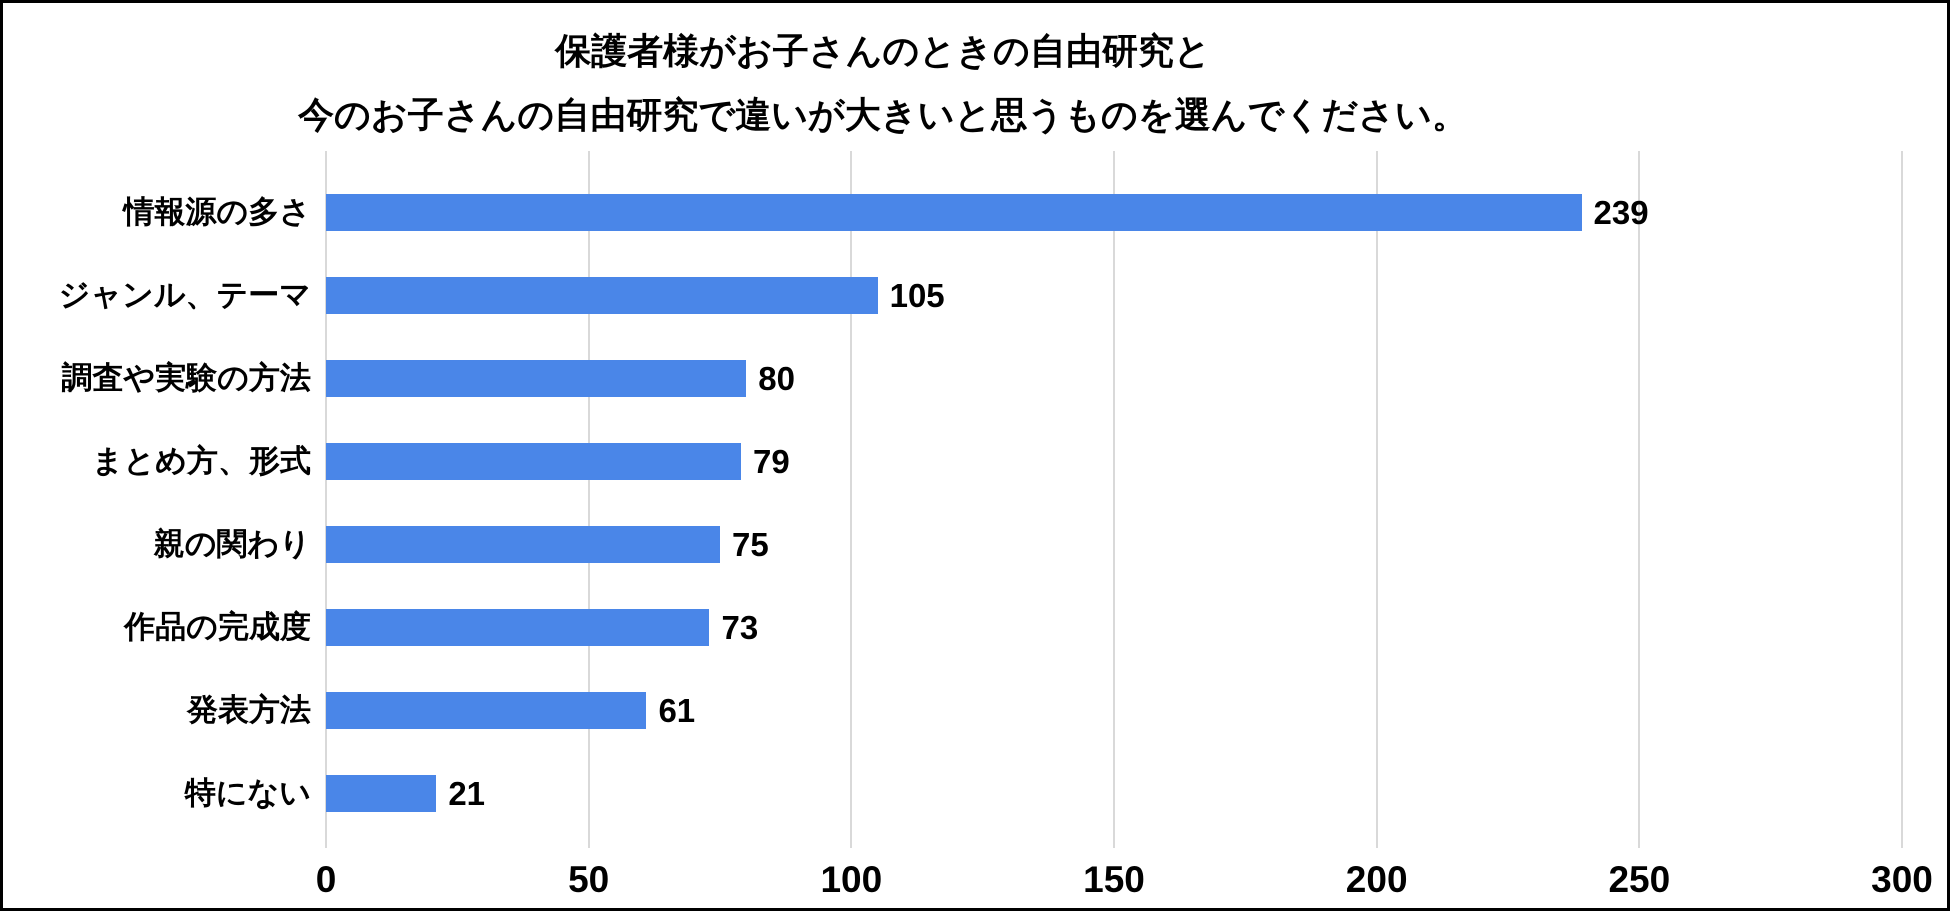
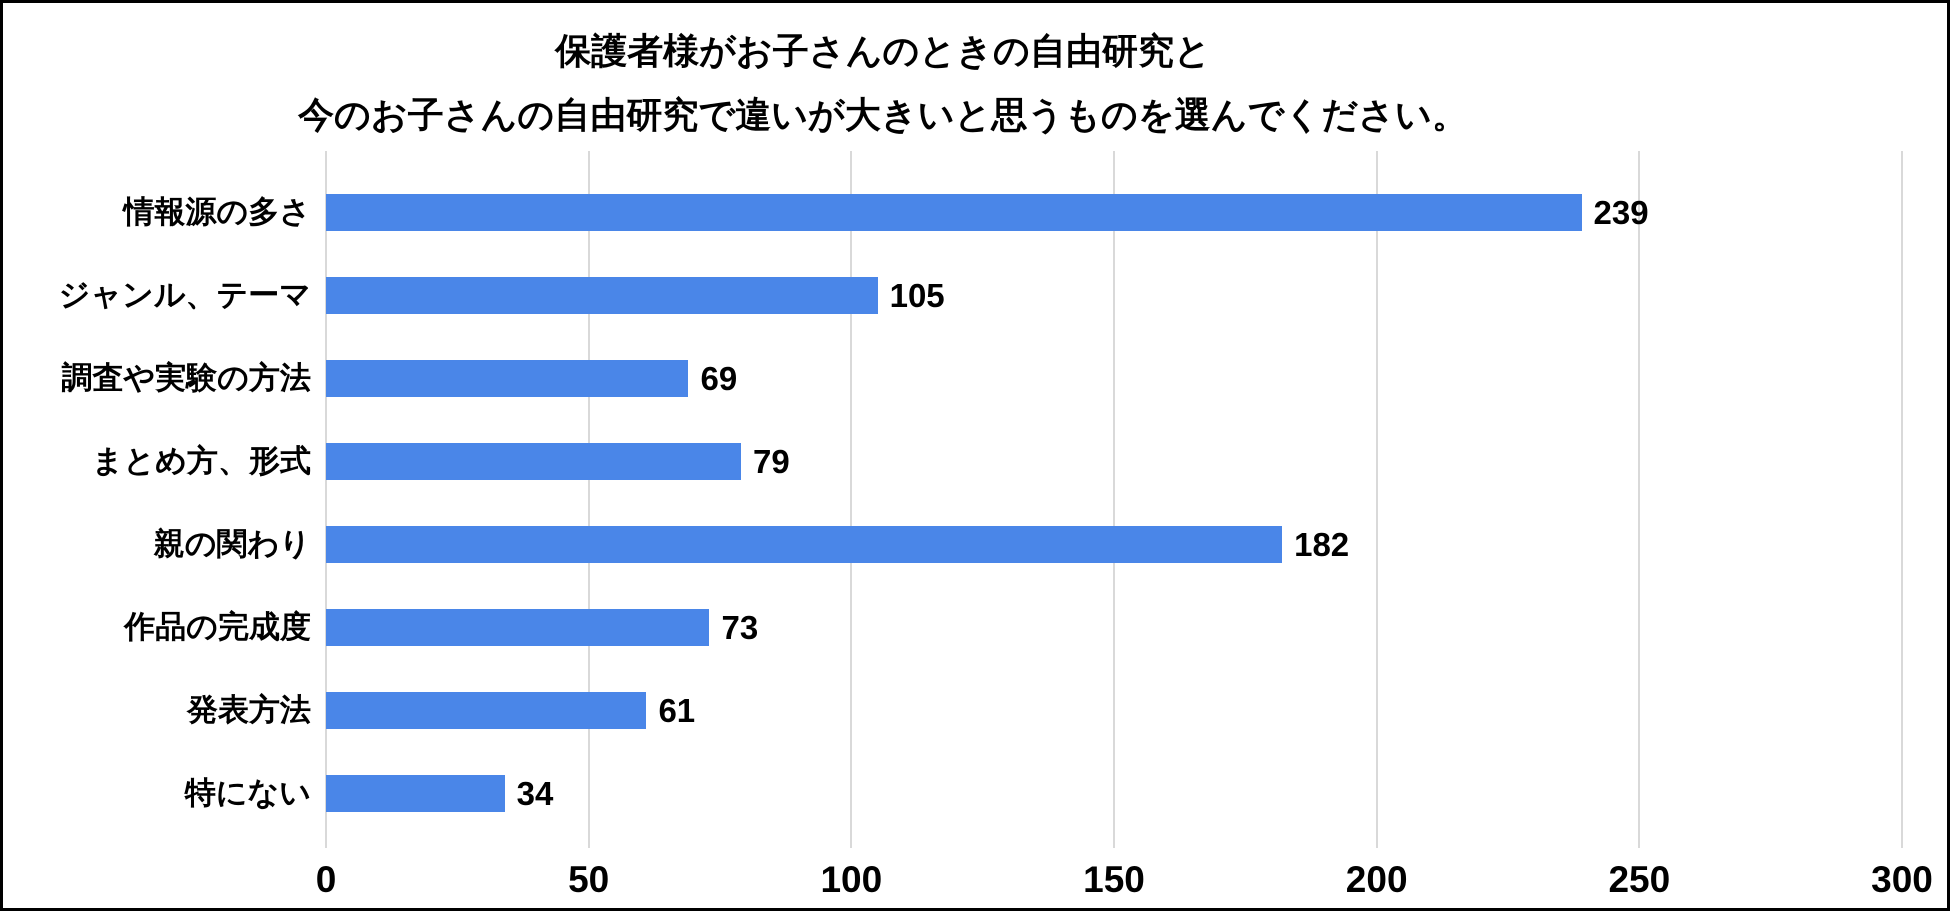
調査や実験の方法: 80 -> 69
親の関わり: 75 -> 182
特にない: 21 -> 34
